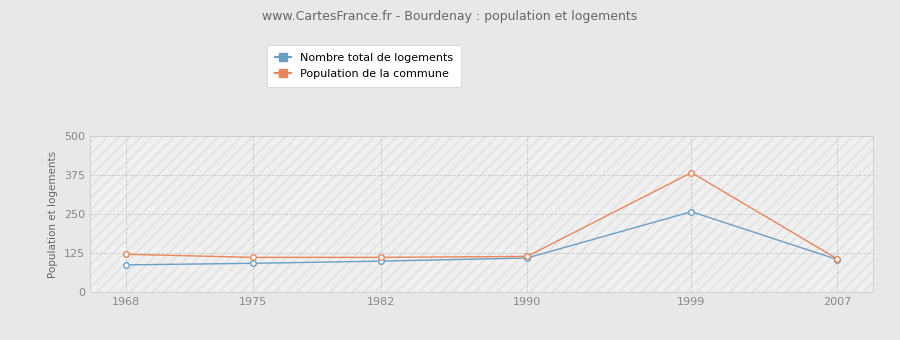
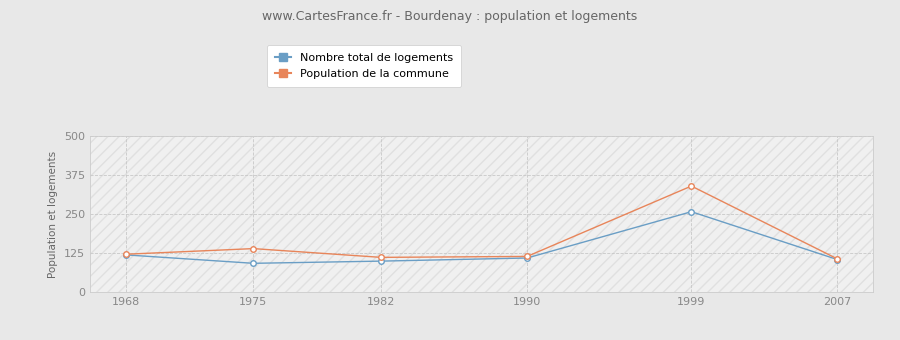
Nombre total de logements/1968: 88 -> 120
Population de la commune/1975: 112 -> 140
Population de la commune/1999: 383 -> 340
